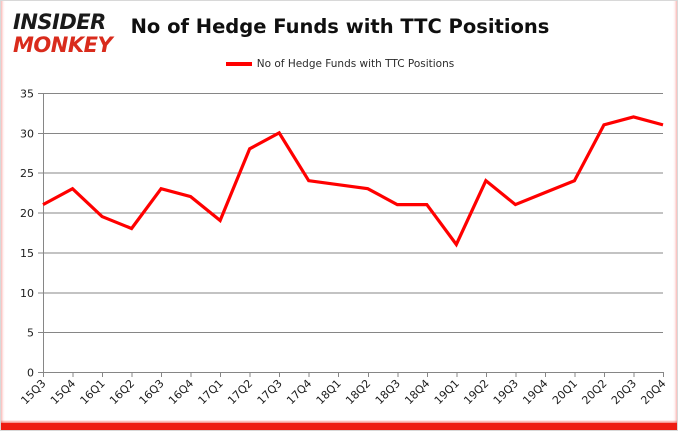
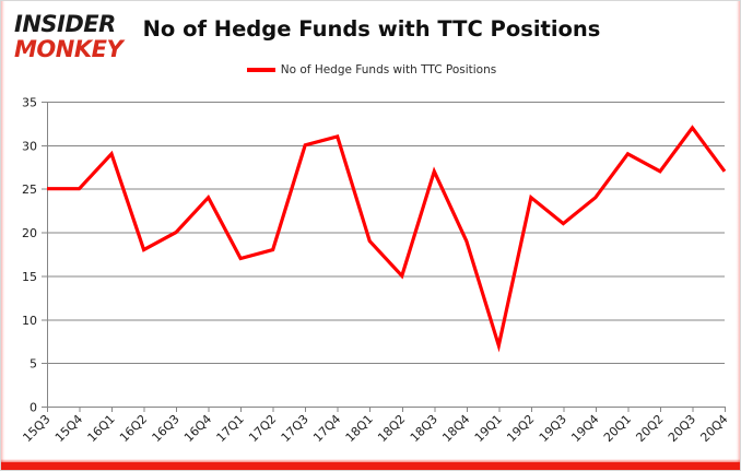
15Q3: 21 -> 25
15Q4: 23 -> 25
16Q1: 20 -> 29
16Q3: 23 -> 20
16Q4: 22 -> 24
17Q1: 19 -> 17
17Q2: 28 -> 18
17Q4: 24 -> 31
18Q1: 24 -> 19
18Q2: 23 -> 15
18Q3: 21 -> 27
18Q4: 21 -> 19
19Q1: 16 -> 7
19Q4: 22 -> 24
20Q1: 24 -> 29
20Q2: 31 -> 27
20Q4: 31 -> 27
